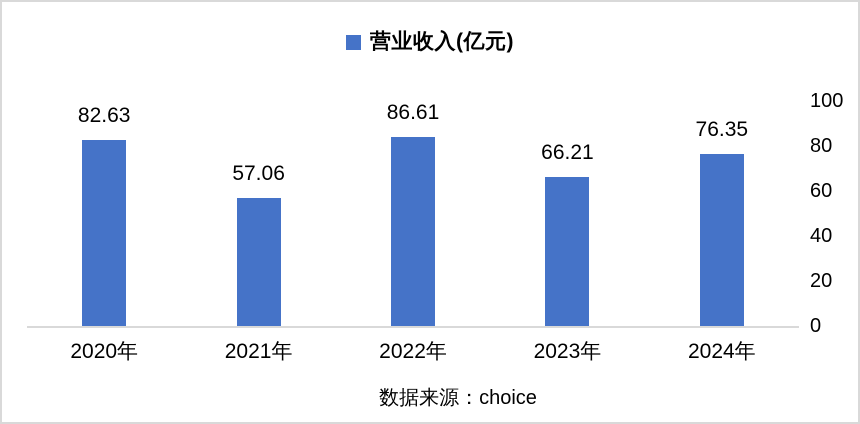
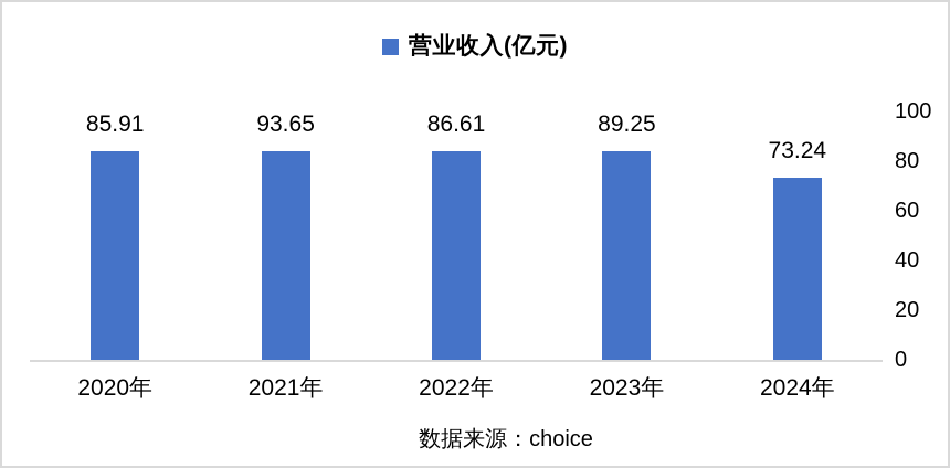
2020年: 82.63 -> 85.91
2021年: 57.06 -> 93.65
2023年: 66.21 -> 89.25
2024年: 76.35 -> 73.24
